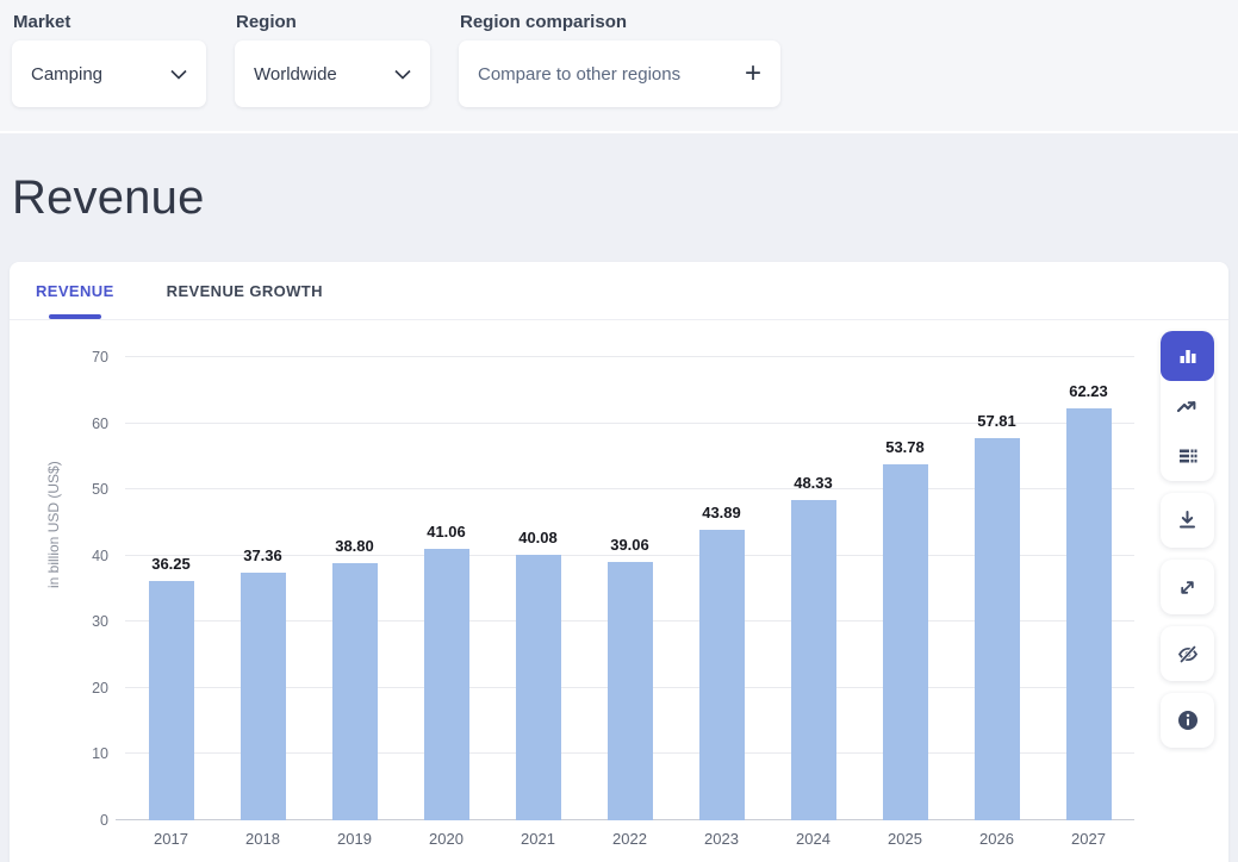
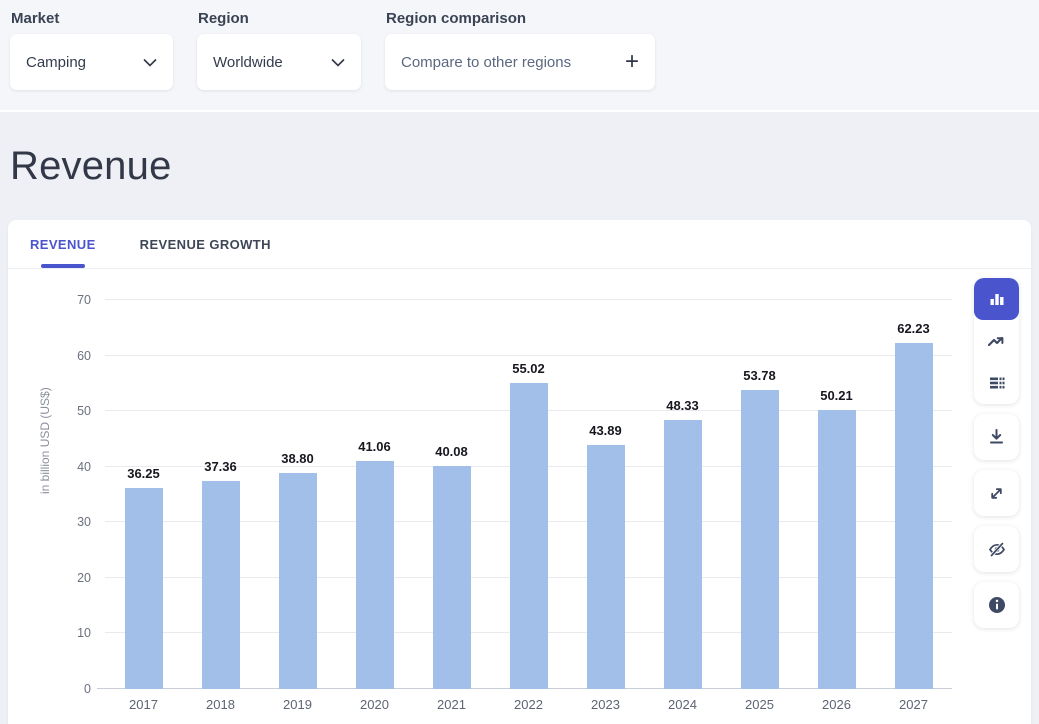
2022: 39.06 -> 55.02
2026: 57.81 -> 50.21
